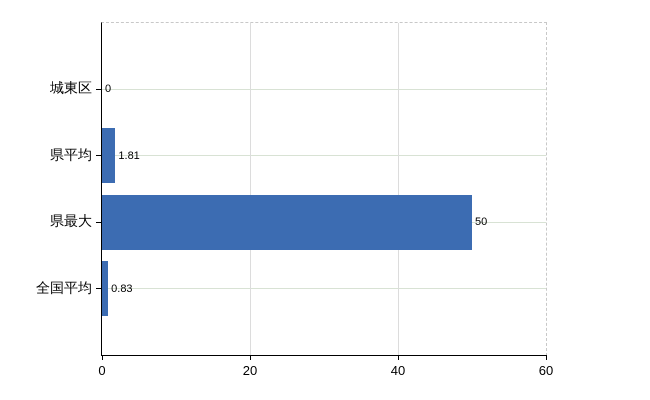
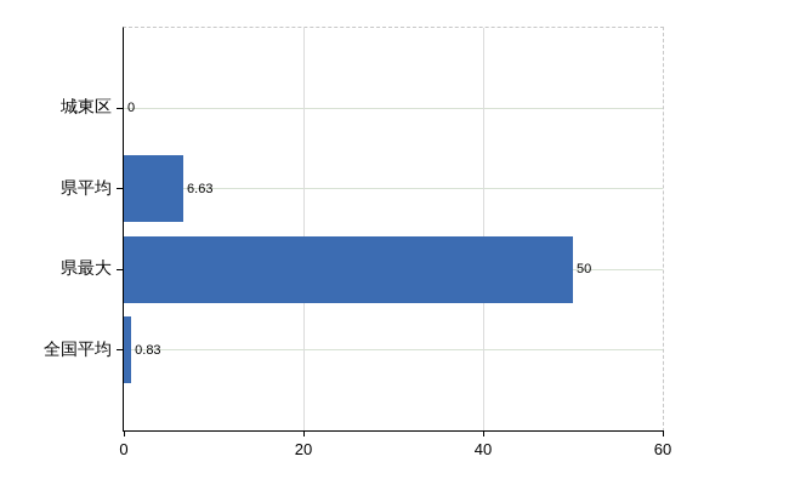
県平均: 1.81 -> 6.63
